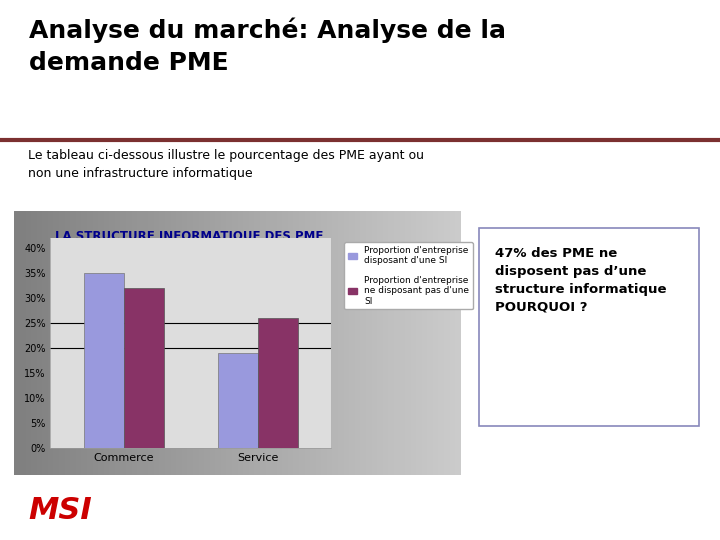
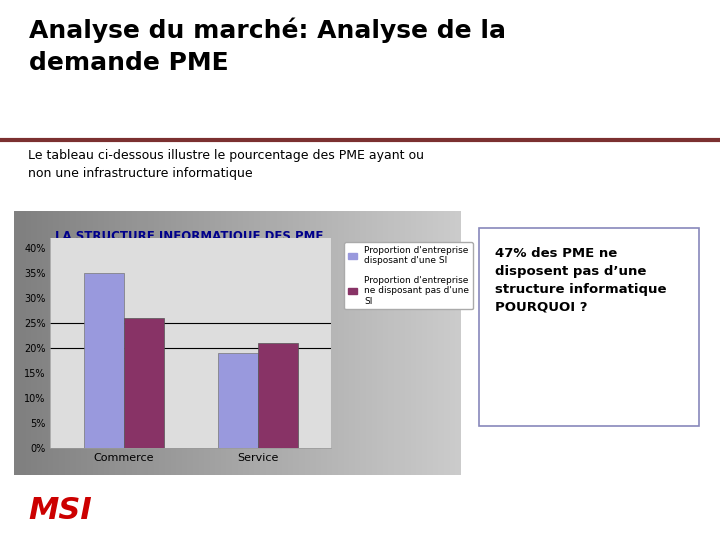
Proportion d'entreprise ne disposant pas d'une SI/Commerce: 32% -> 26%
Proportion d'entreprise ne disposant pas d'une SI/Service: 26% -> 21%
